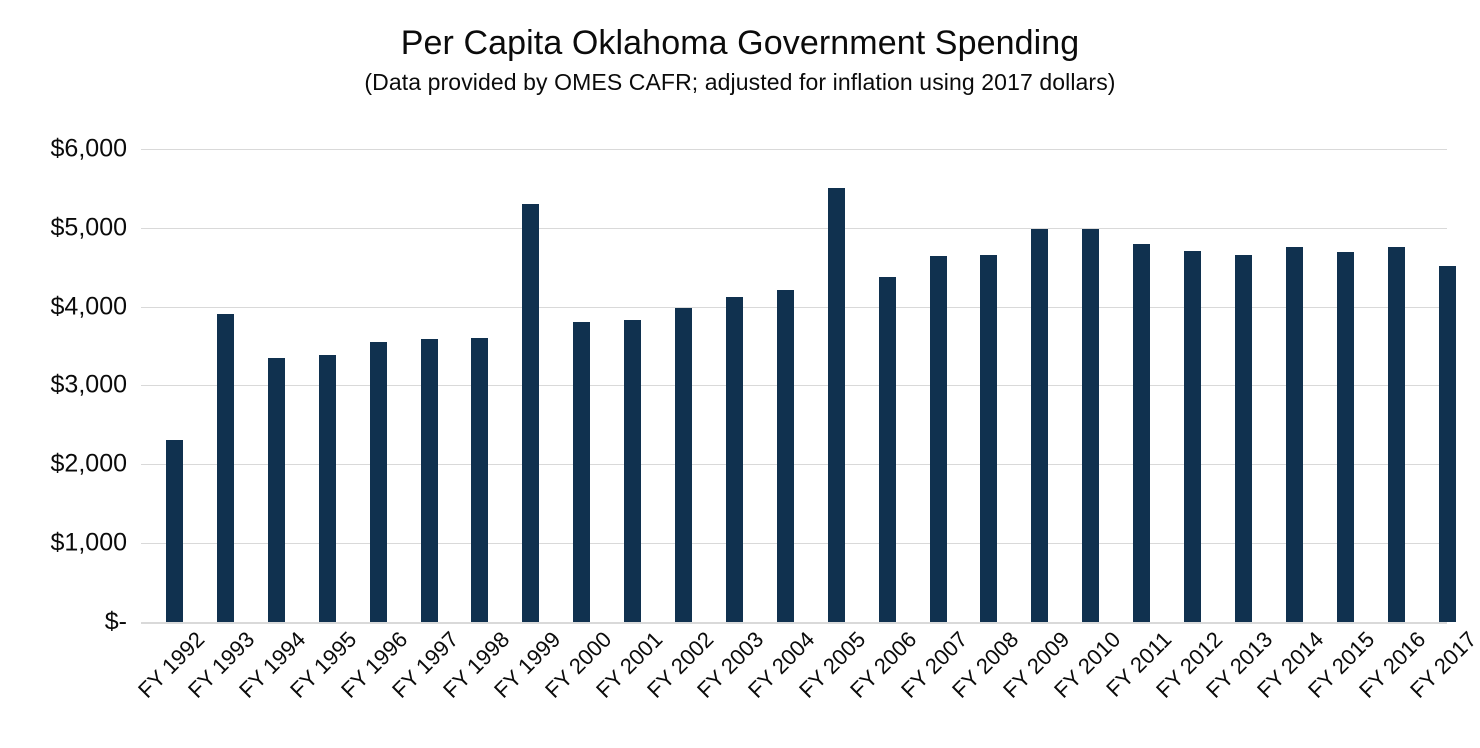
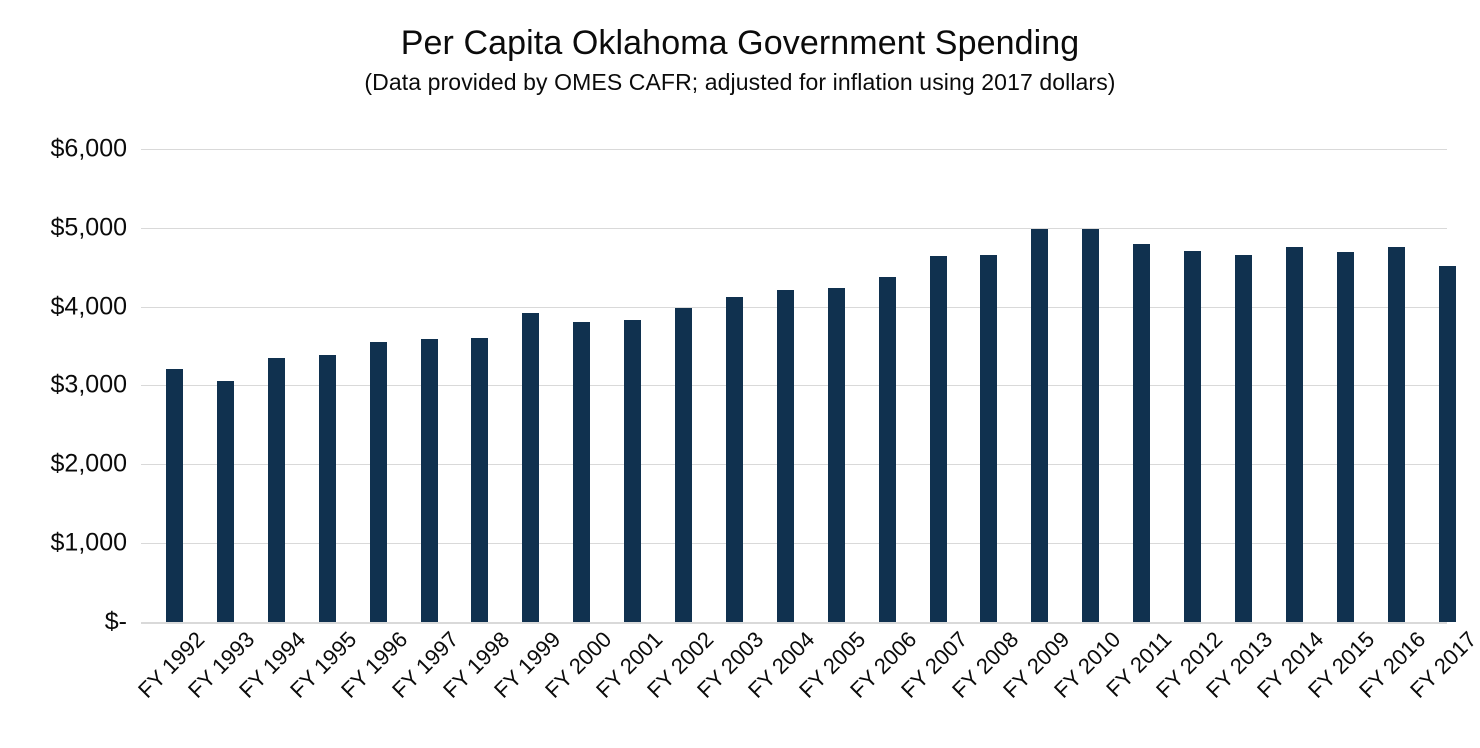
FY 1992: $2300 -> $3200
FY 1993: $3900 -> $3100
FY 1999: $5300 -> $3900
FY 2005: $5500 -> $4200
